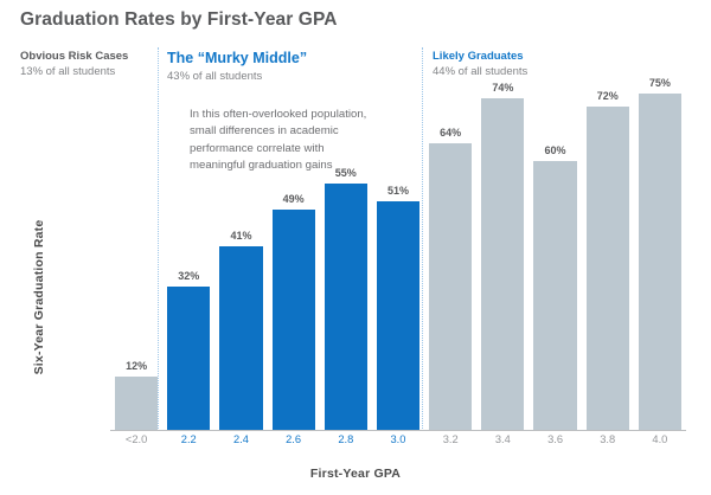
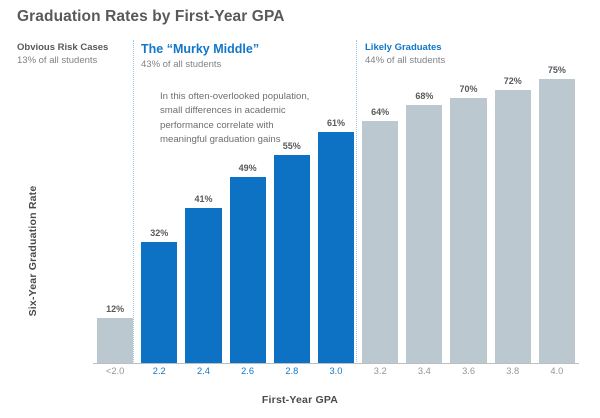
3.0: 51% -> 61%
3.4: 74% -> 68%
3.6: 60% -> 70%
